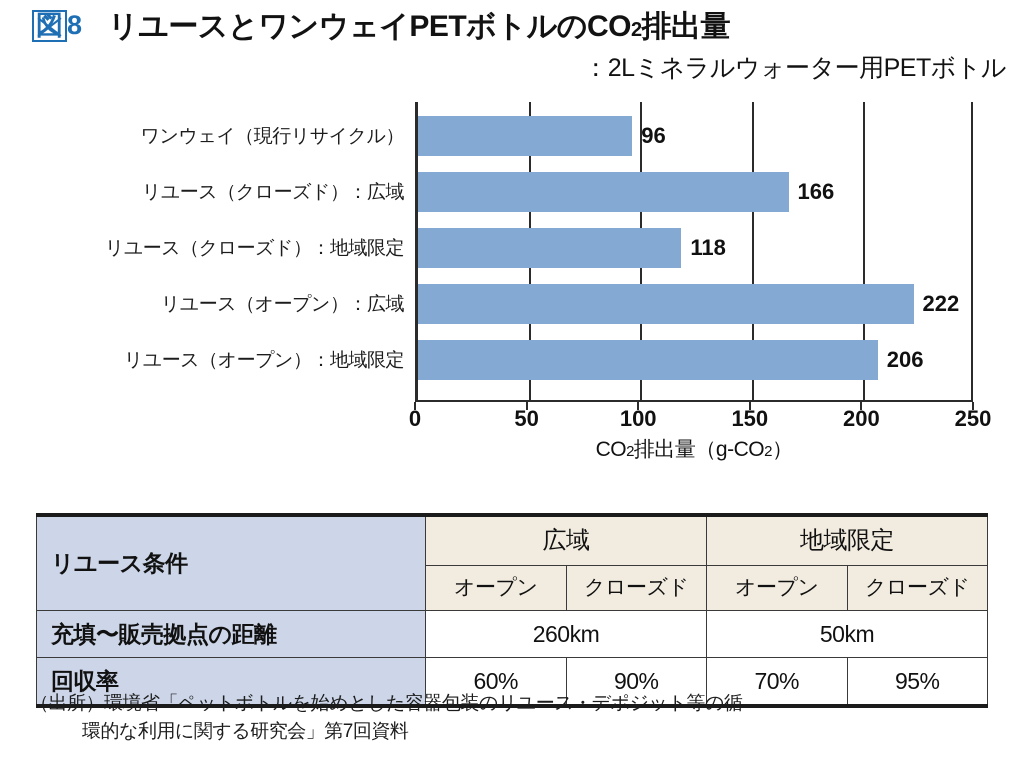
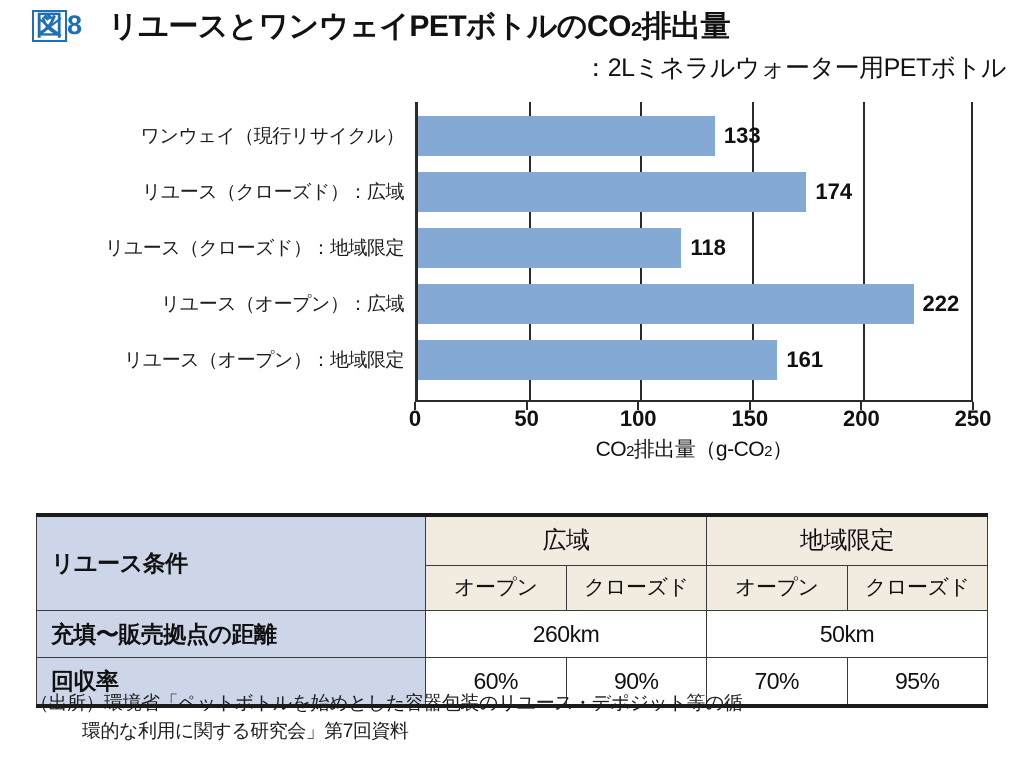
ワンウェイ（現行リサイクル）: 96 -> 133
リユース（クローズド）：広域: 166 -> 174
リユース（オープン）：地域限定: 206 -> 161
